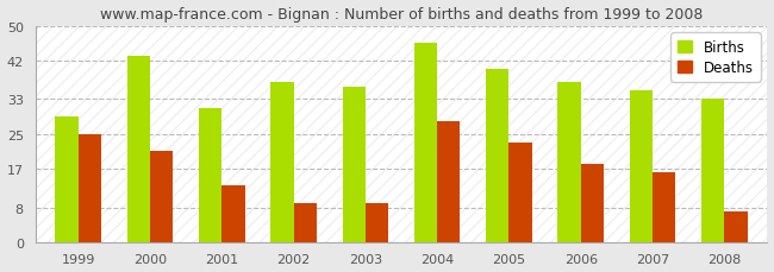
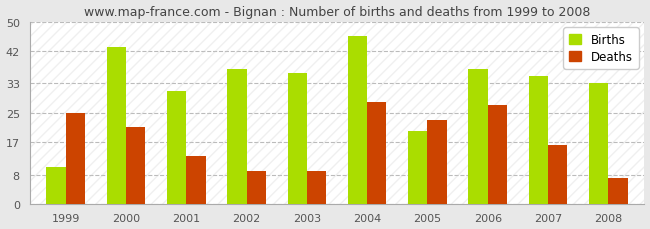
Births/1999: 29 -> 10
Births/2005: 40 -> 20
Deaths/2006: 18 -> 27
